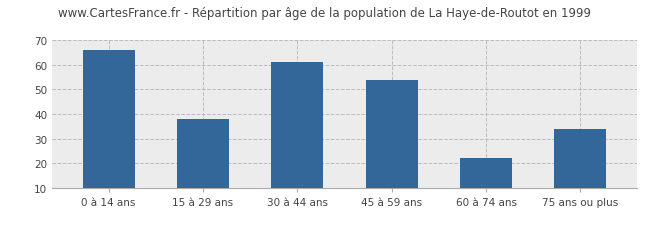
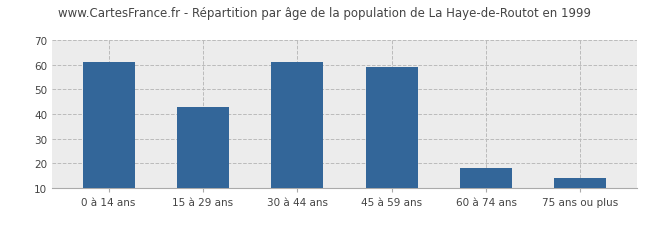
0 à 14 ans: 66 -> 61
15 à 29 ans: 38 -> 43
45 à 59 ans: 54 -> 59
60 à 74 ans: 22 -> 18
75 ans ou plus: 34 -> 14
